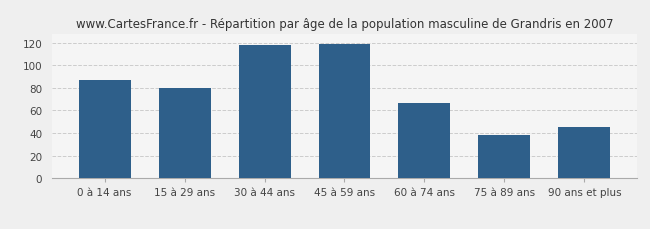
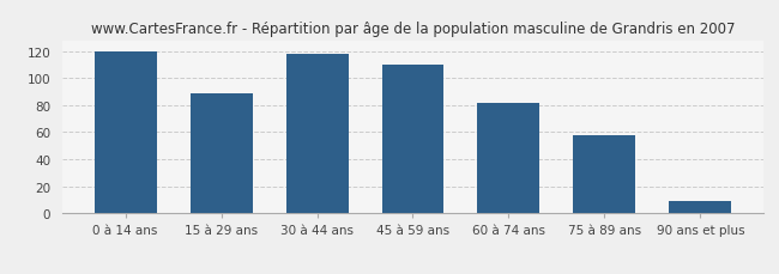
0 à 14 ans: 87 -> 120
15 à 29 ans: 80 -> 89
45 à 59 ans: 119 -> 110
60 à 74 ans: 67 -> 82
75 à 89 ans: 38 -> 58
90 ans et plus: 45 -> 9
